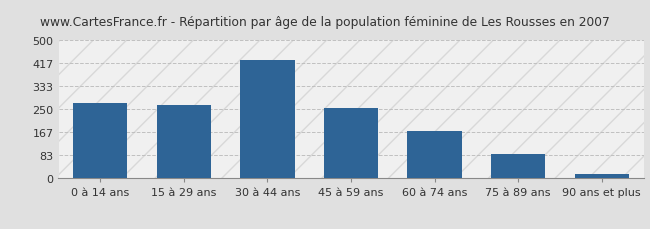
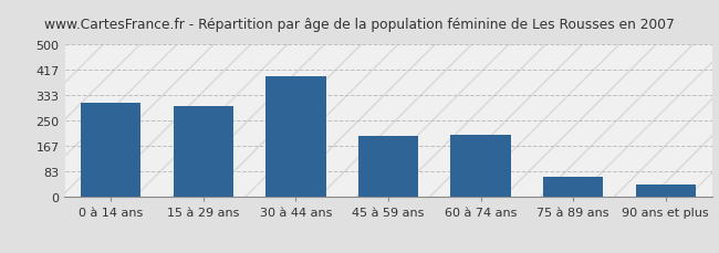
0 à 14 ans: 272 -> 310
15 à 29 ans: 265 -> 300
30 à 44 ans: 430 -> 395
45 à 59 ans: 255 -> 200
60 à 74 ans: 170 -> 205
75 à 89 ans: 90 -> 65
90 ans et plus: 15 -> 40
